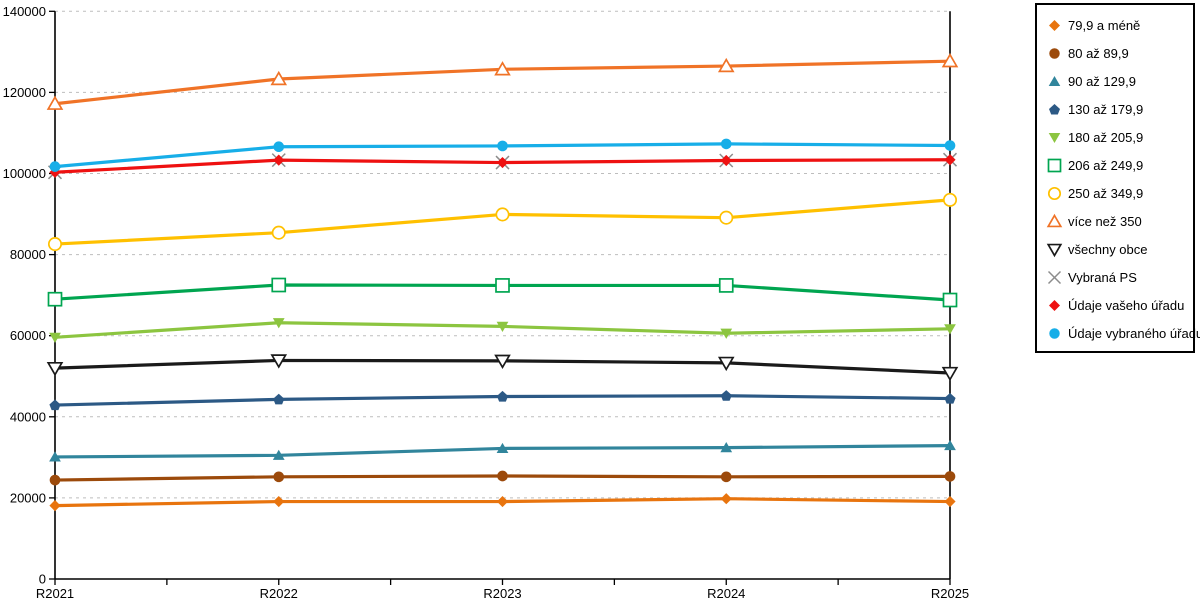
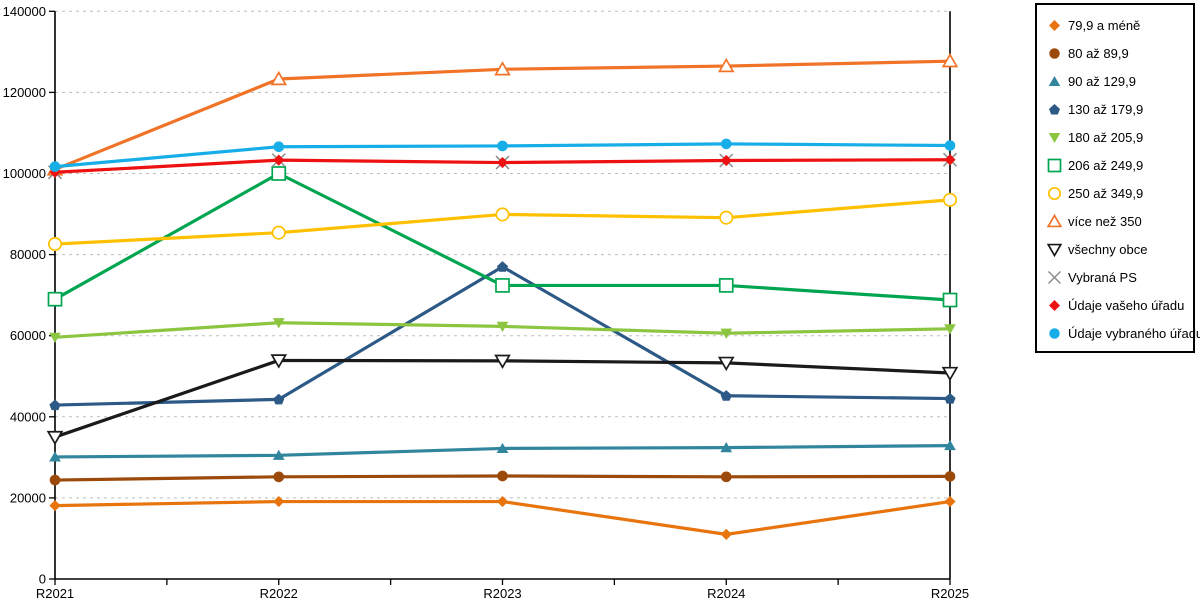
více než 350/R2021: 117000 -> 101000
všechny obce/R2021: 52000 -> 35000
206 až 249,9/R2022: 72000 -> 100000
130 až 179,9/R2023: 45000 -> 77000
79,9 a méně/R2024: 20000 -> 11000
